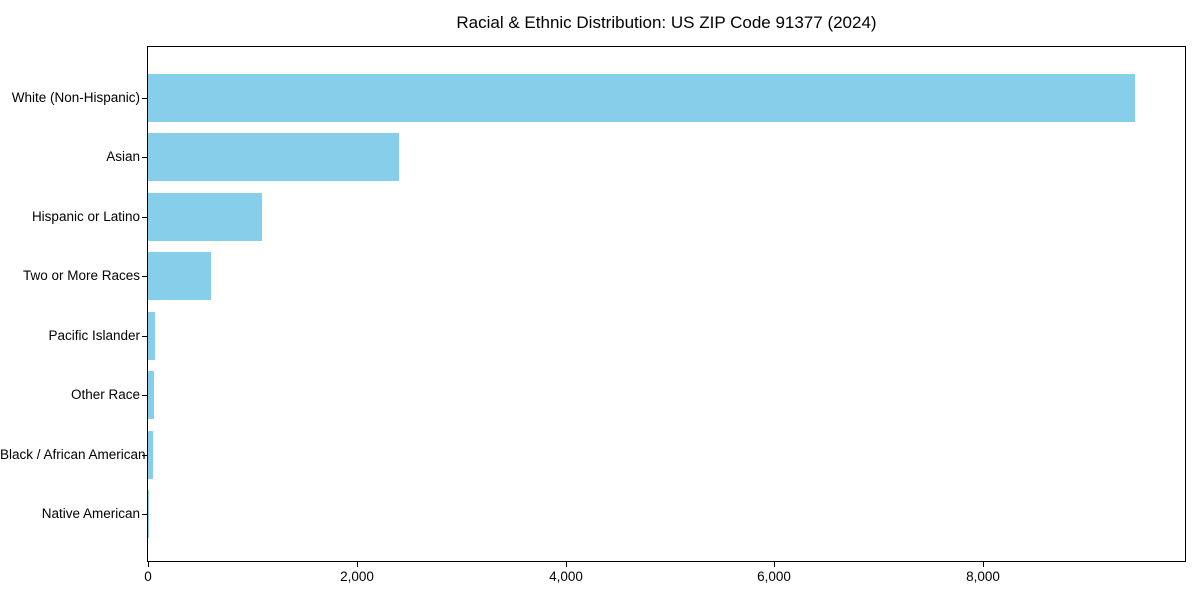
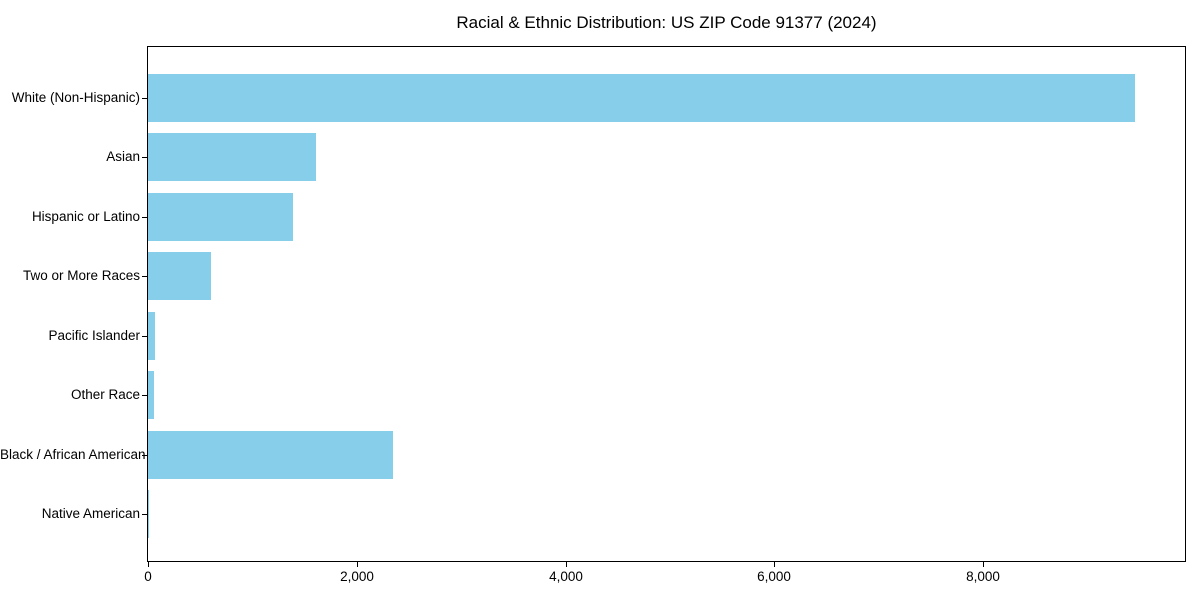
Asian: 2400 -> 1610
Hispanic or Latino: 1090 -> 1390
Black / African American: 40 -> 2350
